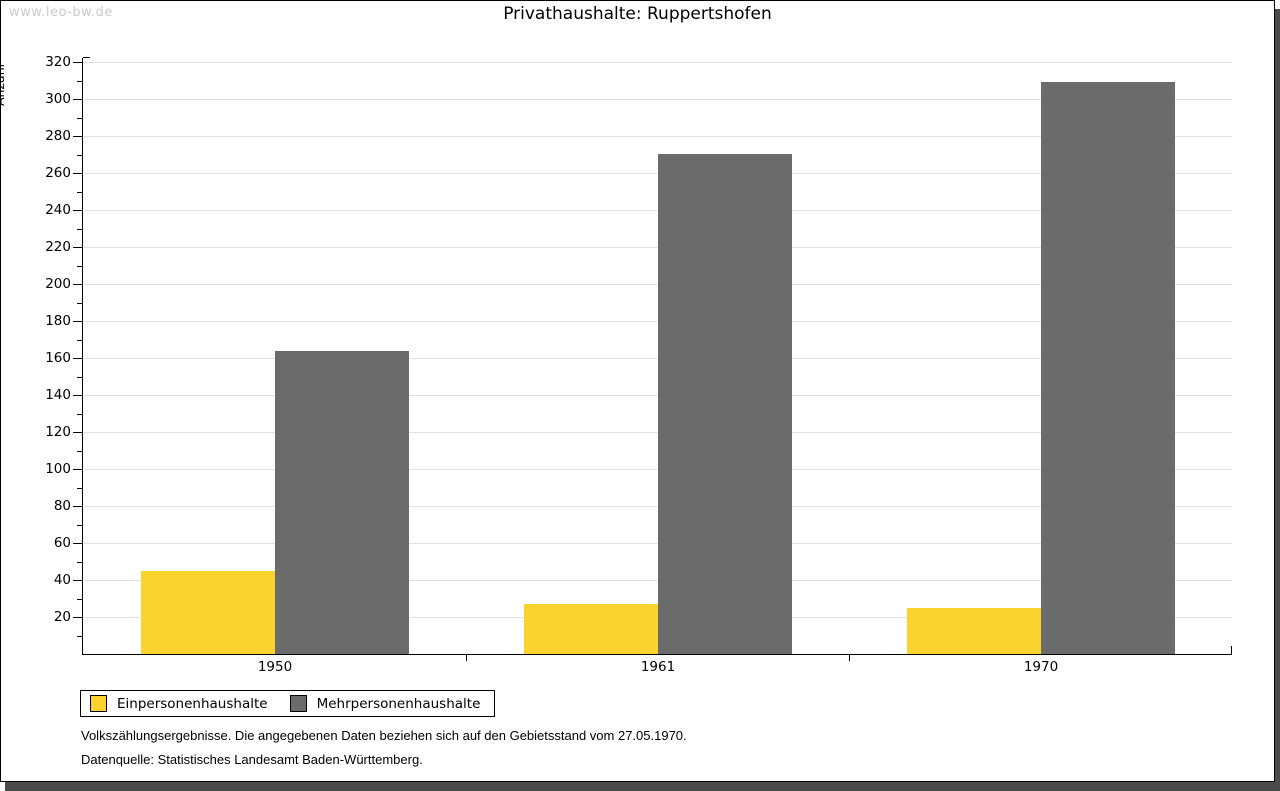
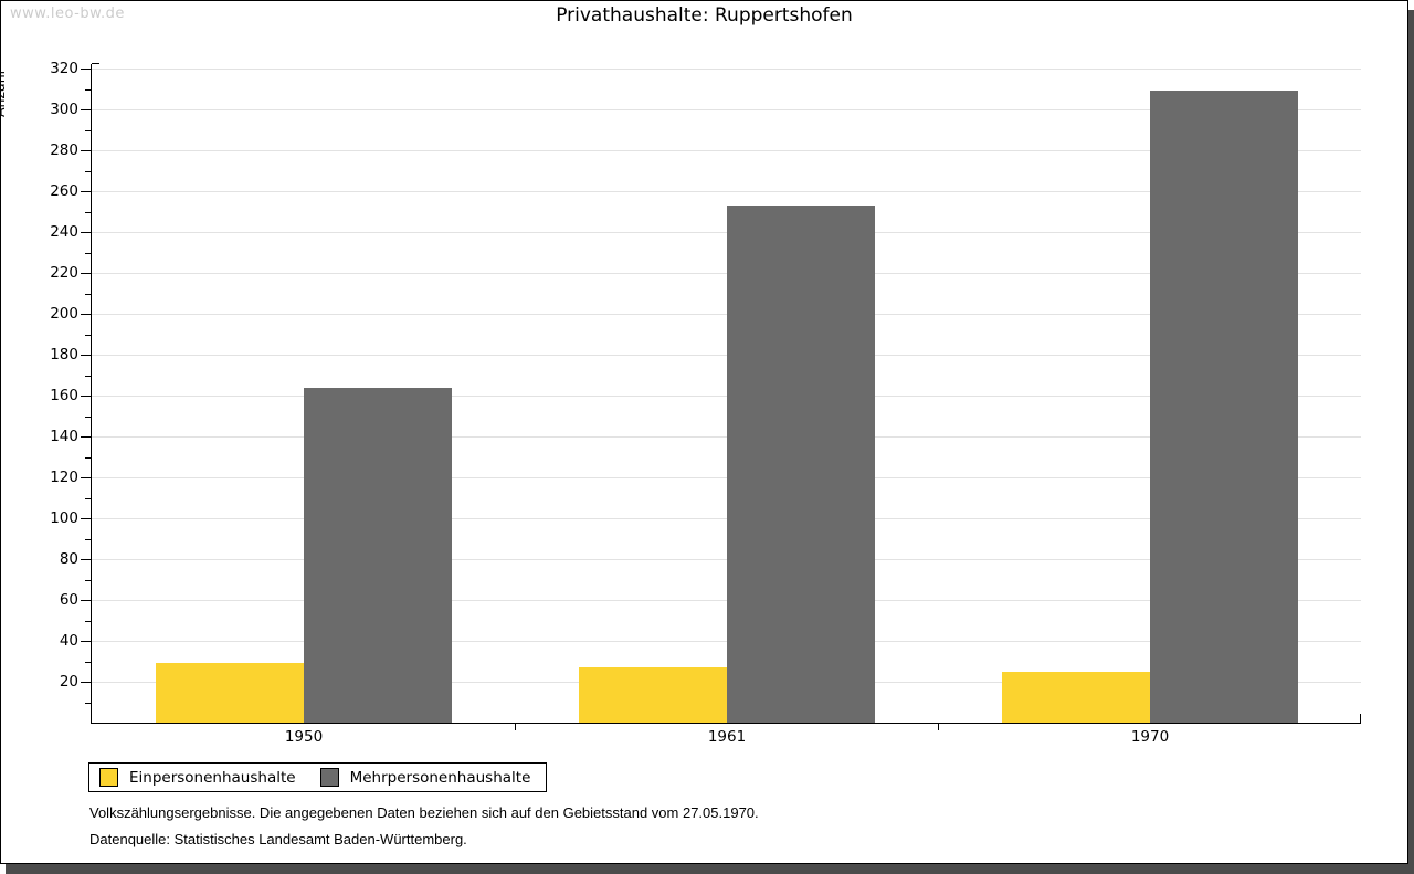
Einpersonenhaushalte/1950: 45 -> 29
Mehrpersonenhaushalte/1961: 270 -> 253
